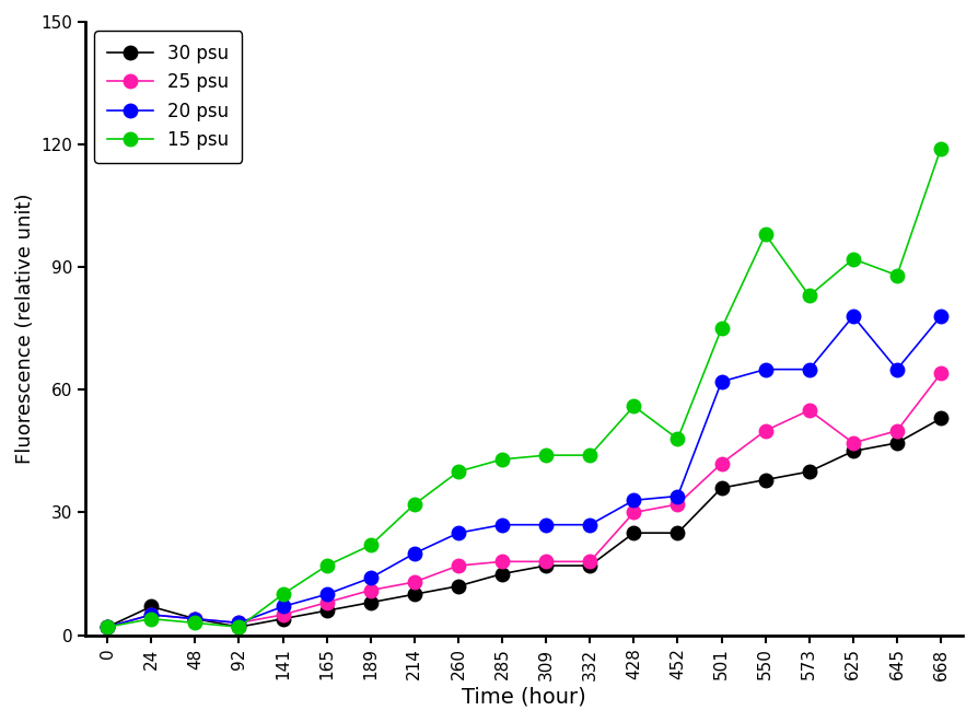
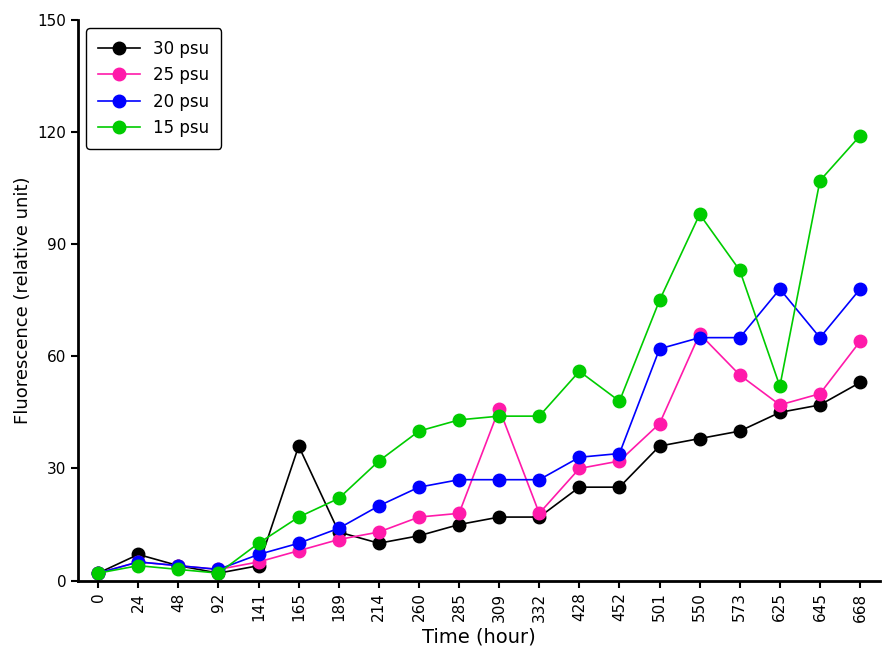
30 psu/165: 6 -> 36
30 psu/189: 8 -> 13
25 psu/309: 18 -> 46
25 psu/550: 50 -> 66
15 psu/625: 92 -> 52
15 psu/645: 88 -> 107
